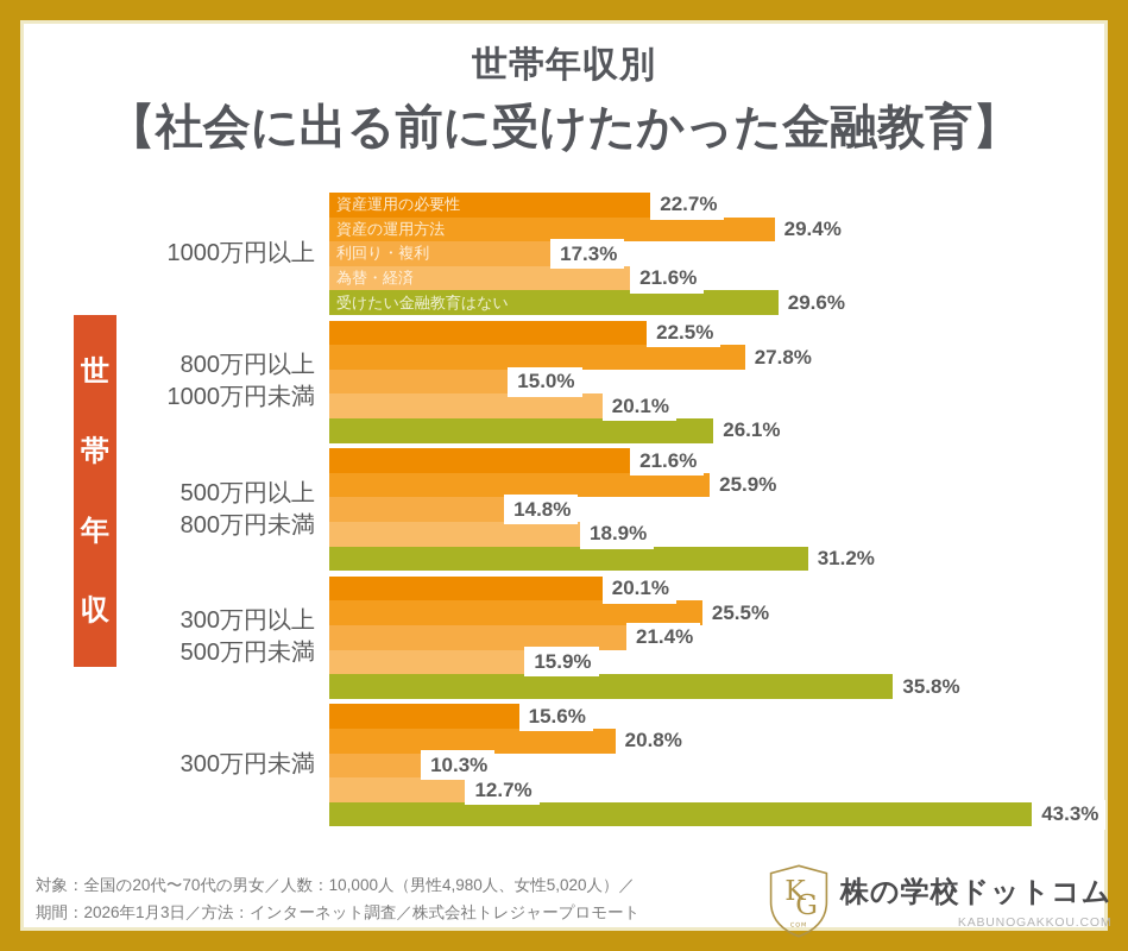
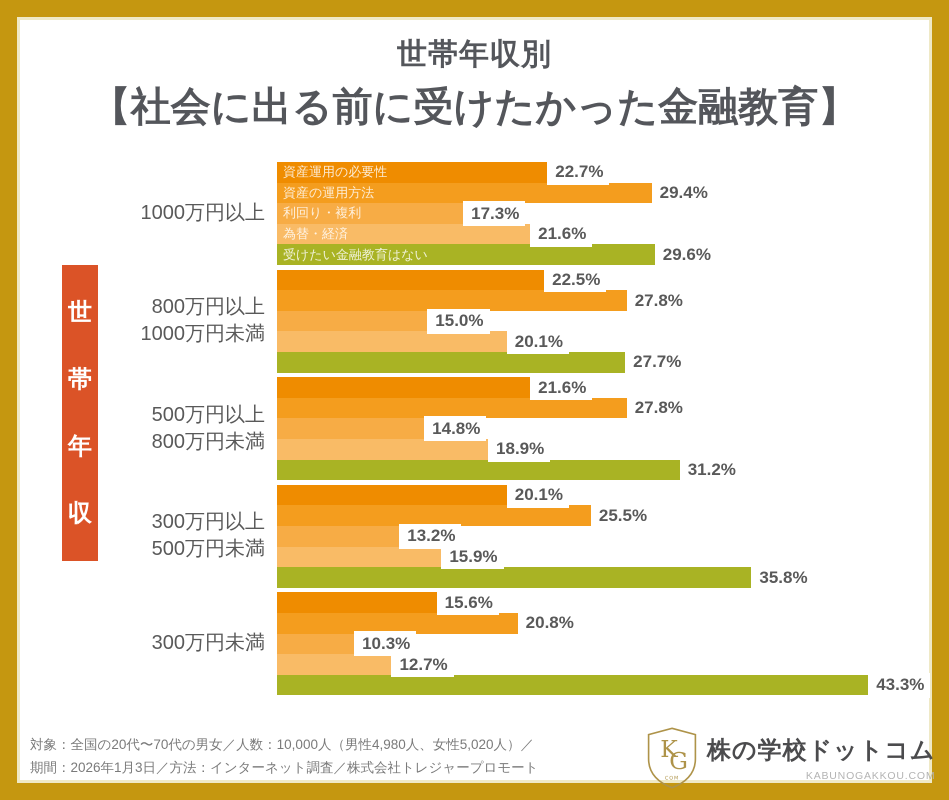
受けたい金融教育はない/800万円以上1000万円未満: 26.1% -> 27.7%
資産の運用方法/500万円以上800万円未満: 25.9% -> 27.8%
利回り・複利/300万円以上500万円未満: 21.4% -> 13.2%
